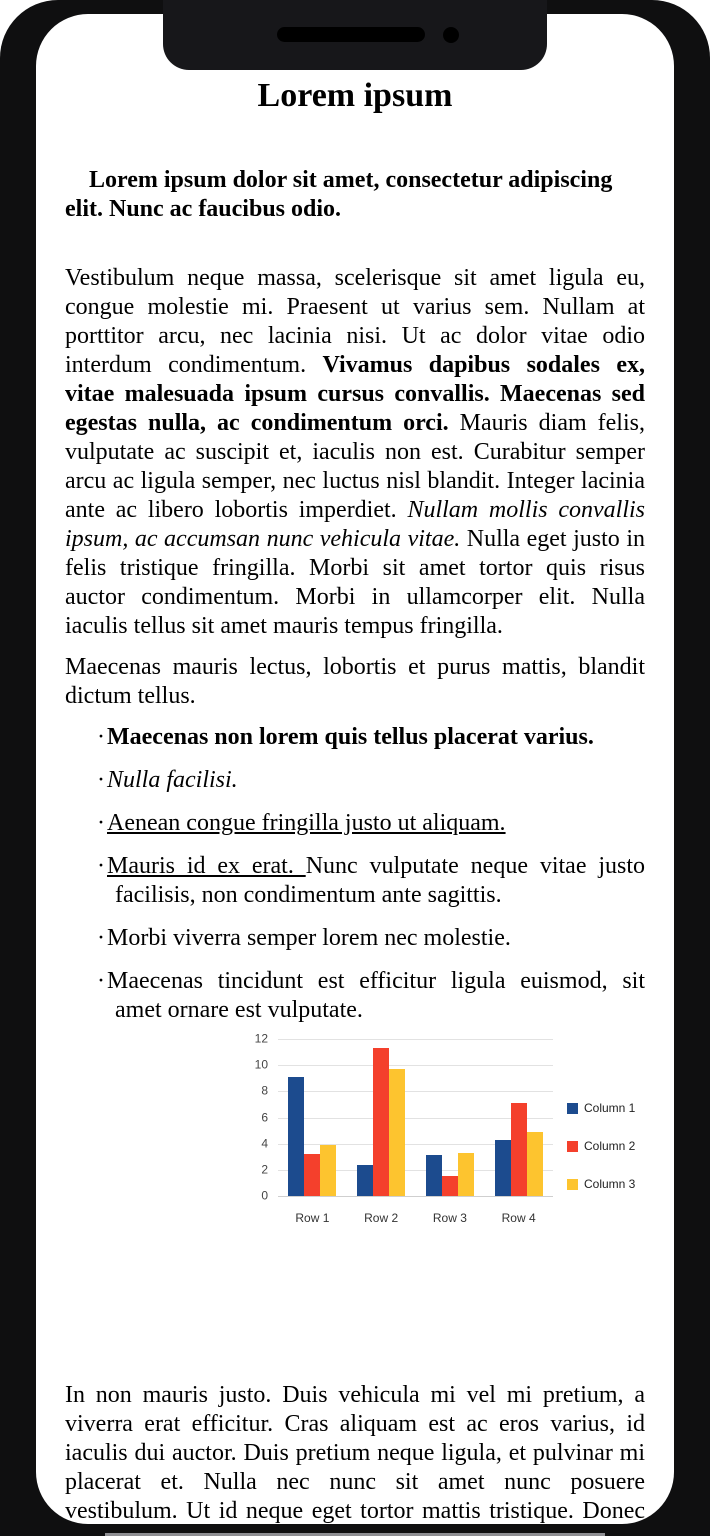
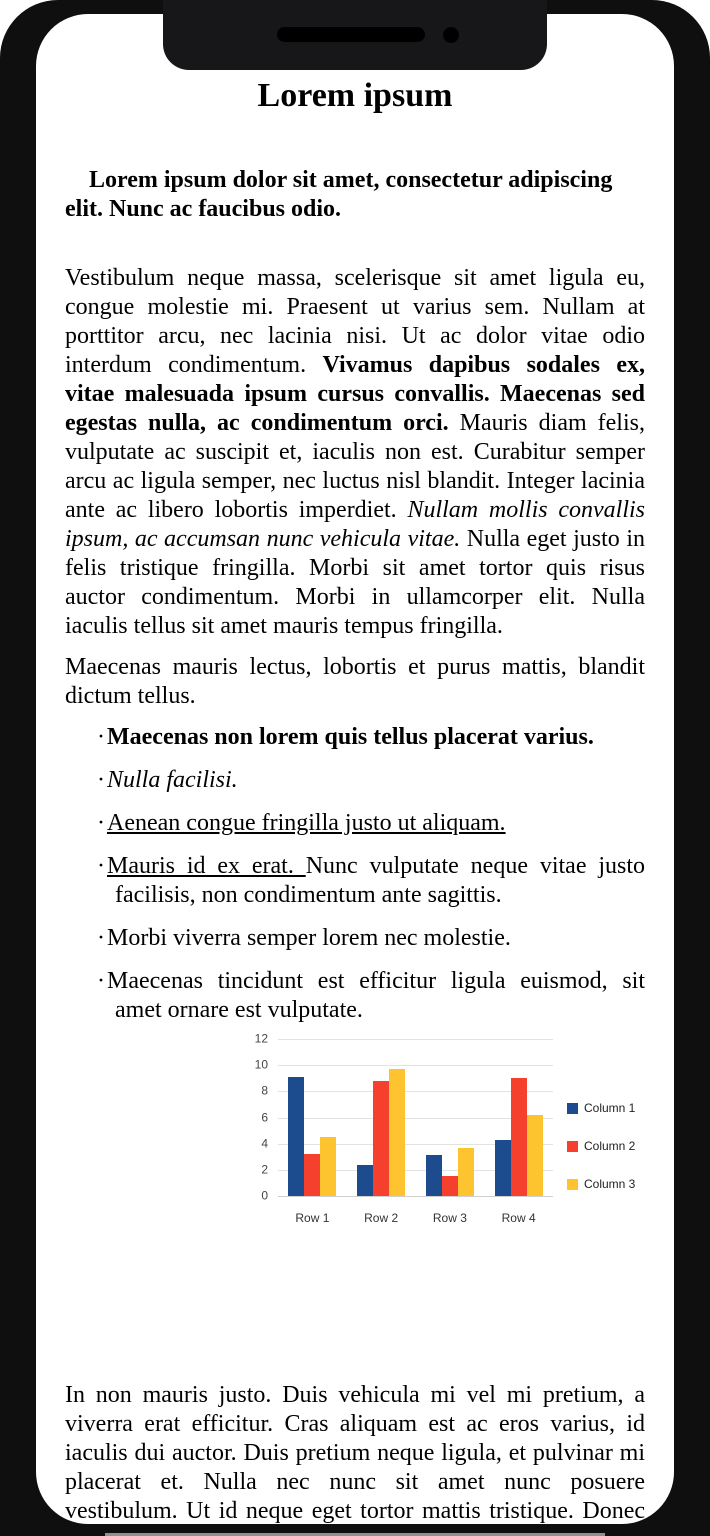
Column 3/Row 1: 3.9 -> 4.5
Column 2/Row 2: 11.3 -> 8.8
Column 3/Row 3: 3.3 -> 3.7
Column 2/Row 4: 7.1 -> 9.0
Column 3/Row 4: 4.9 -> 6.2
